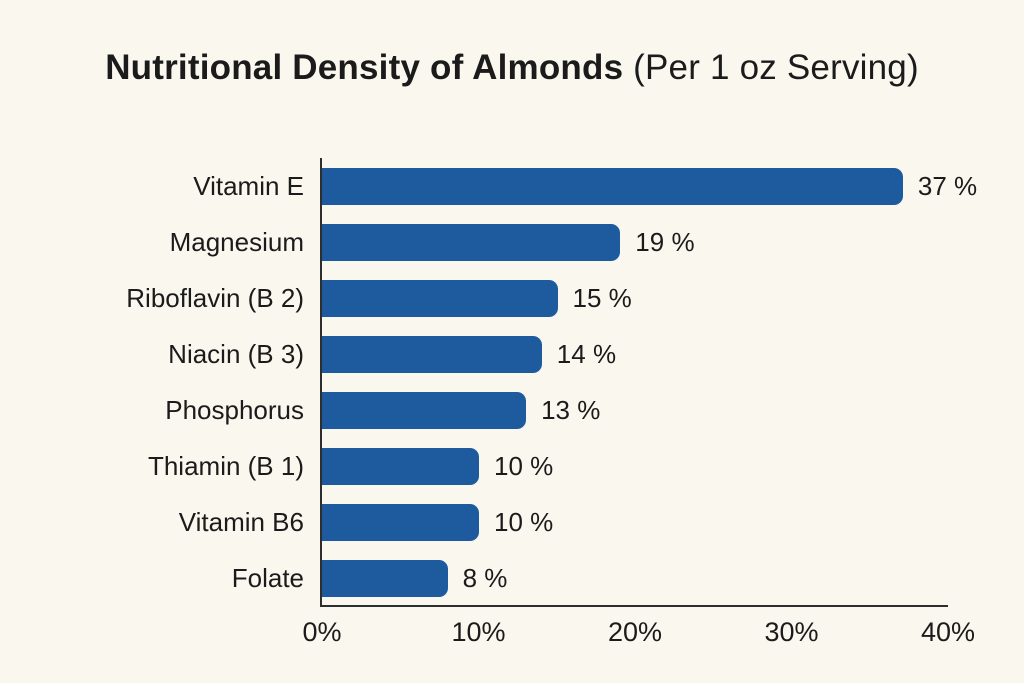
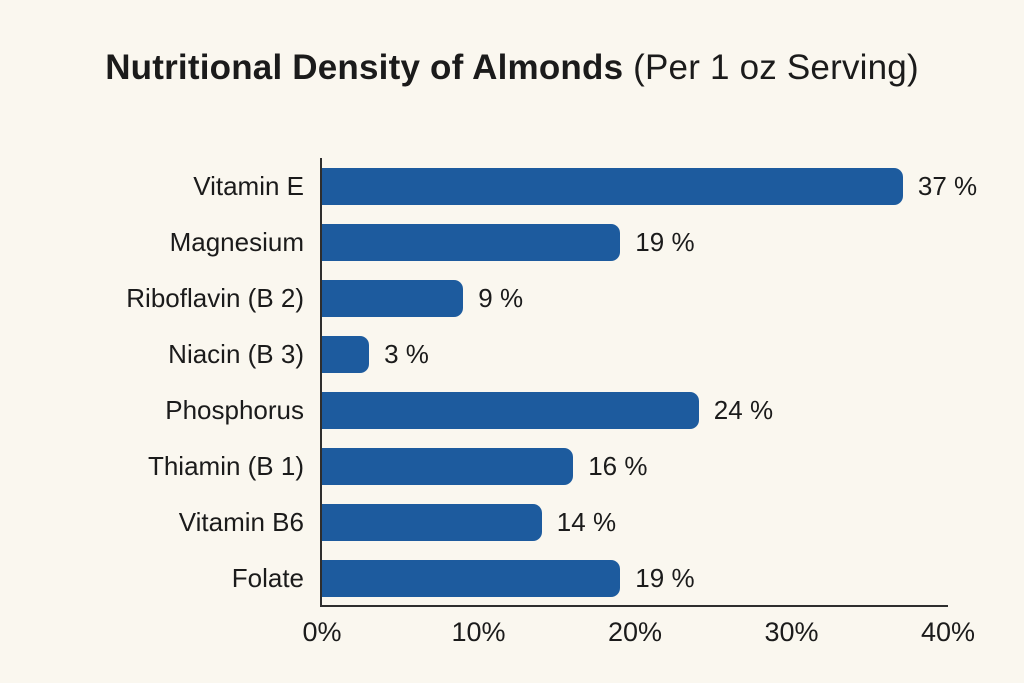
Riboflavin (B 2): 15 -> 9
Niacin (B 3): 14 -> 3
Phosphorus: 13 -> 24
Thiamin (B 1): 10 -> 16
Vitamin B6: 10 -> 14
Folate: 8 -> 19
